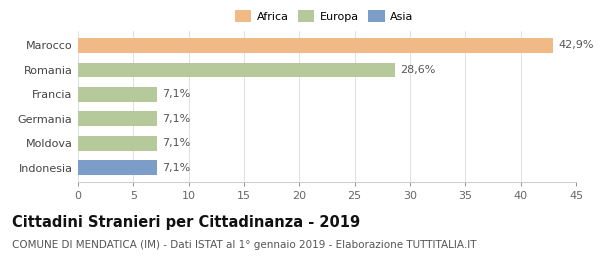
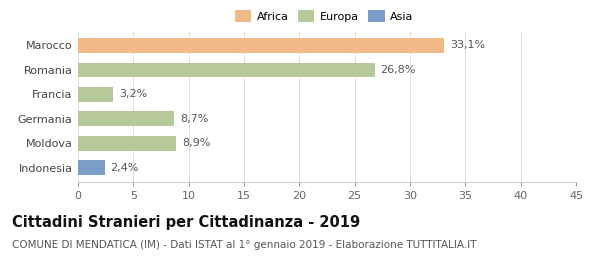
Marocco: 42,9% -> 33,1%
Romania: 28,6% -> 26,8%
Francia: 7,1% -> 3,2%
Germania: 7,1% -> 8,7%
Moldova: 7,1% -> 8,9%
Indonesia: 7,1% -> 2,4%
